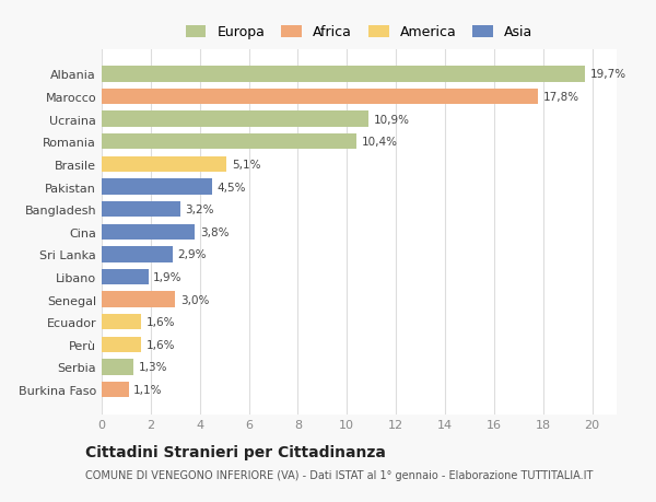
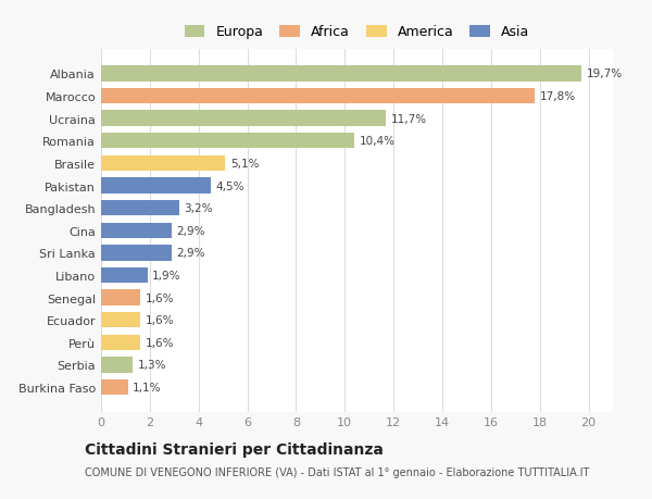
Ucraina: 10,9% -> 11,7%
Cina: 3,8% -> 2,9%
Senegal: 3,0% -> 1,6%
